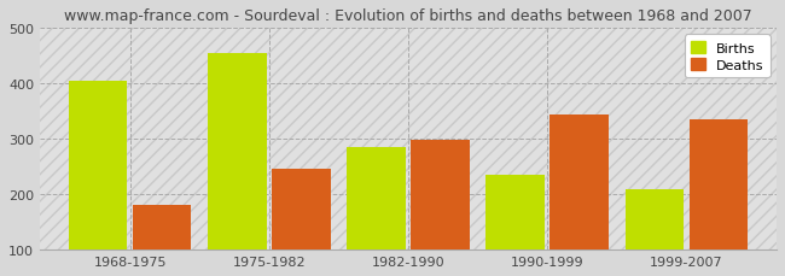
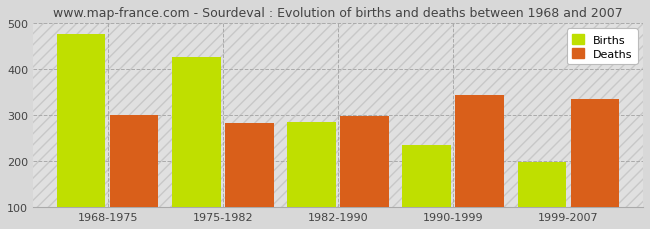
Births/1968-1975: 405 -> 475
Deaths/1968-1975: 180 -> 300
Births/1975-1982: 455 -> 425
Deaths/1975-1982: 245 -> 283
Births/1999-2007: 210 -> 198
